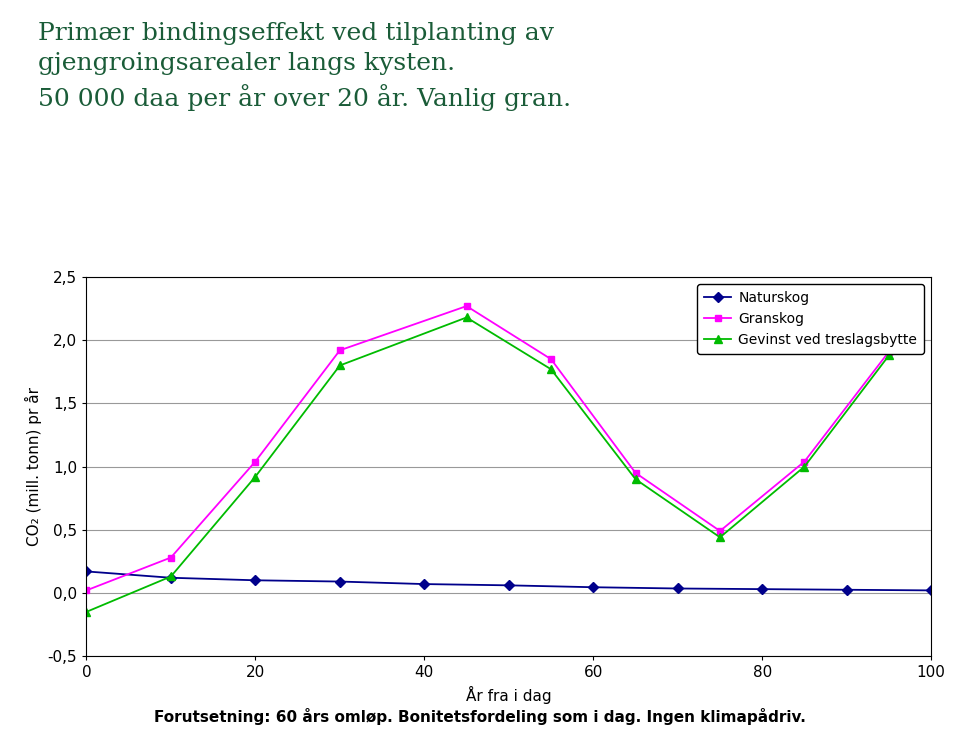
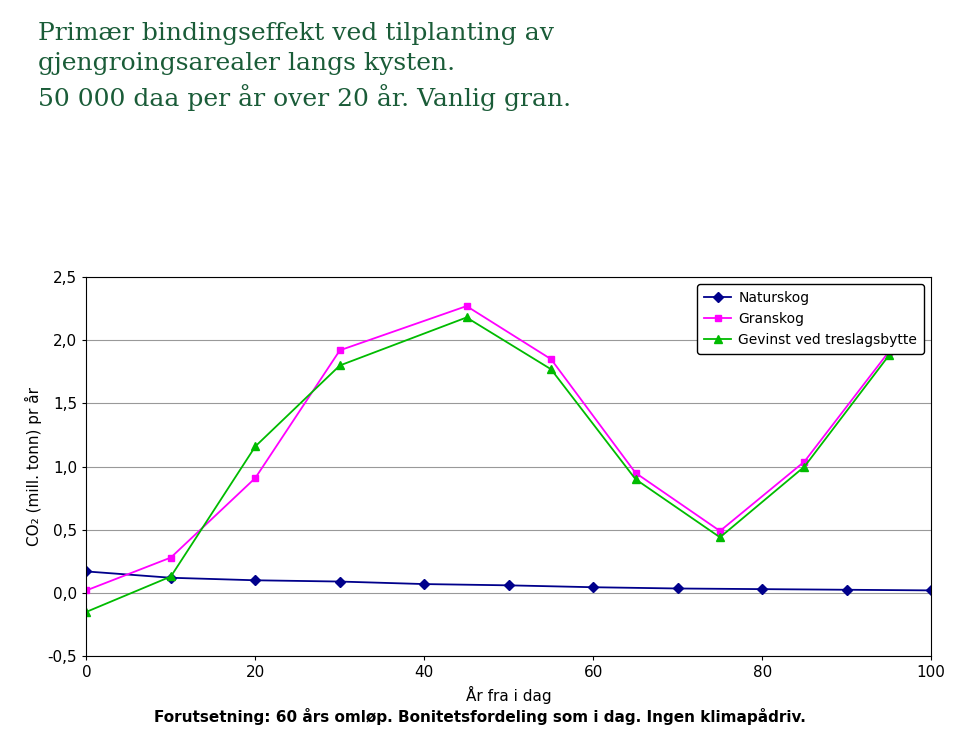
Granskog/20: 1,04 -> 0,91
Gevinst ved treslagsbytte/20: 0,92 -> 1,16
